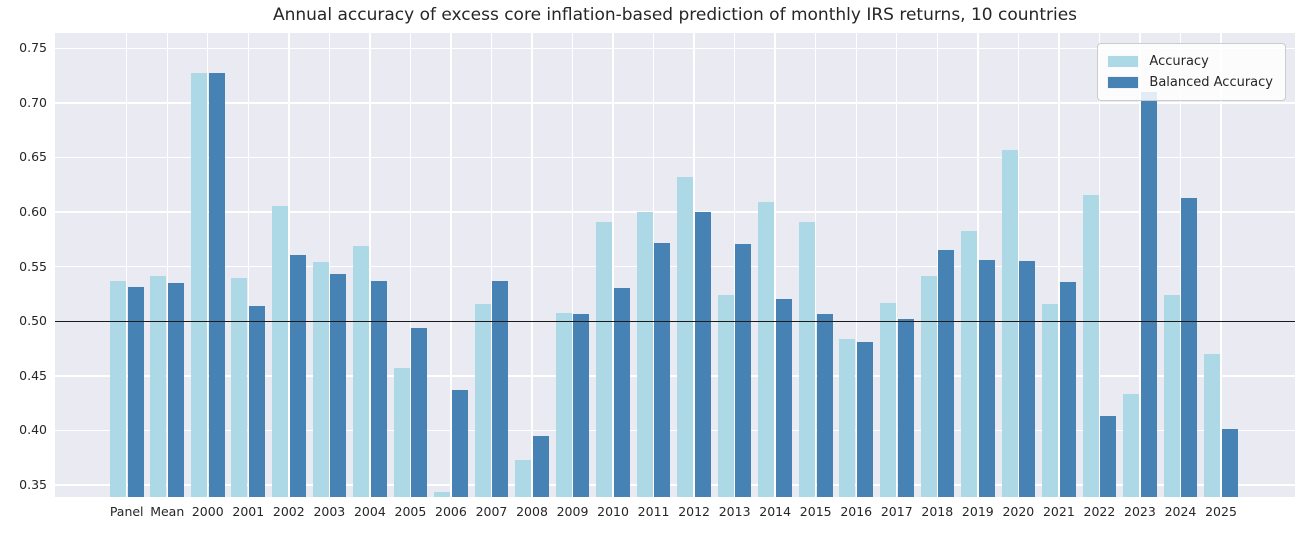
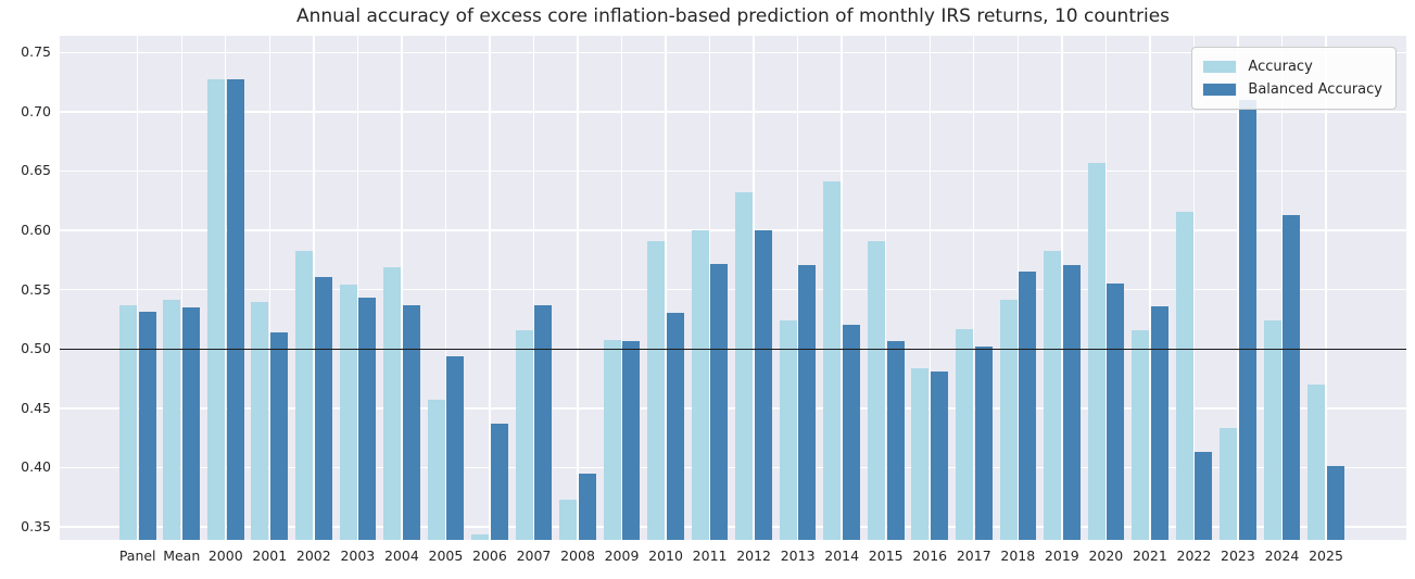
Accuracy/2002: 0.606 -> 0.583
Accuracy/2014: 0.609 -> 0.641
Balanced Accuracy/2019: 0.556 -> 0.571
